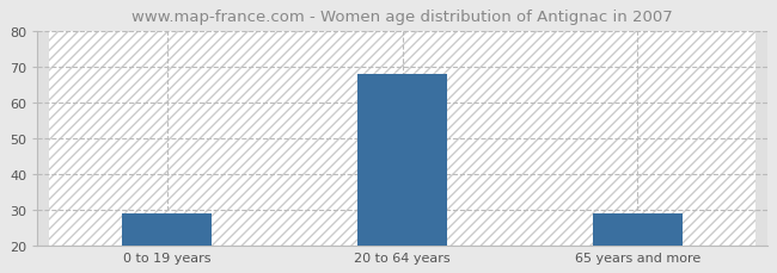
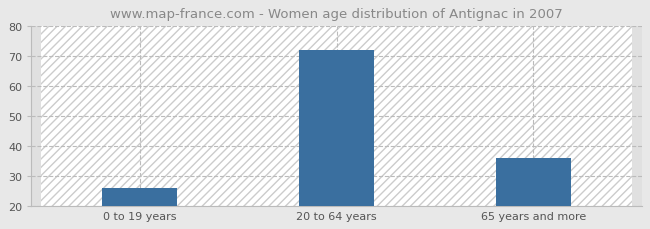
0 to 19 years: 29 -> 26
20 to 64 years: 68 -> 72
65 years and more: 29 -> 36
